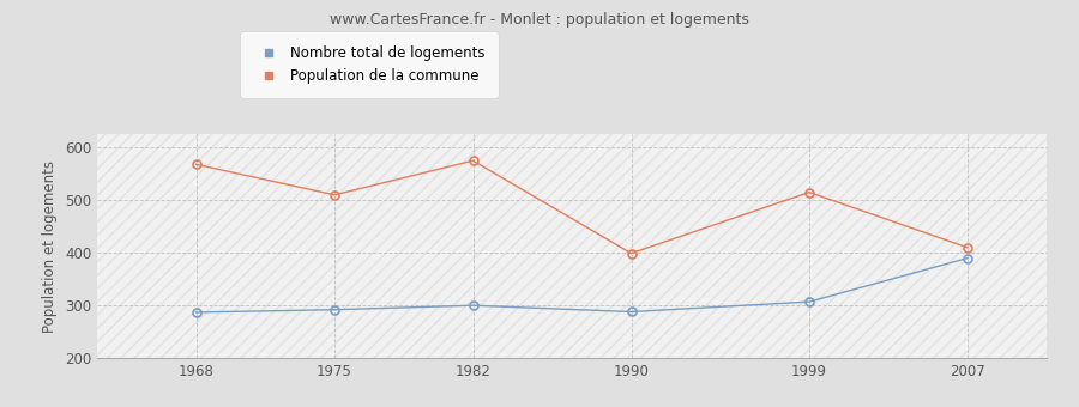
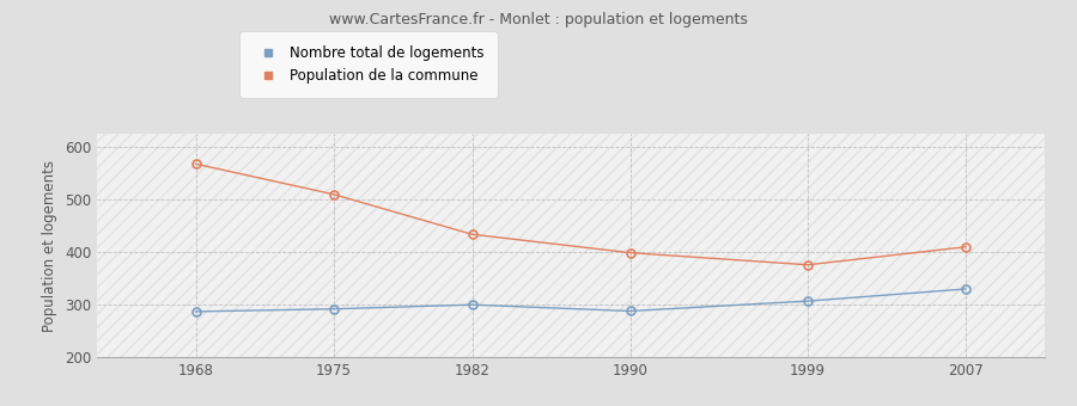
Population de la commune/1982: 575 -> 434
Population de la commune/1999: 515 -> 376
Nombre total de logements/2007: 390 -> 330
